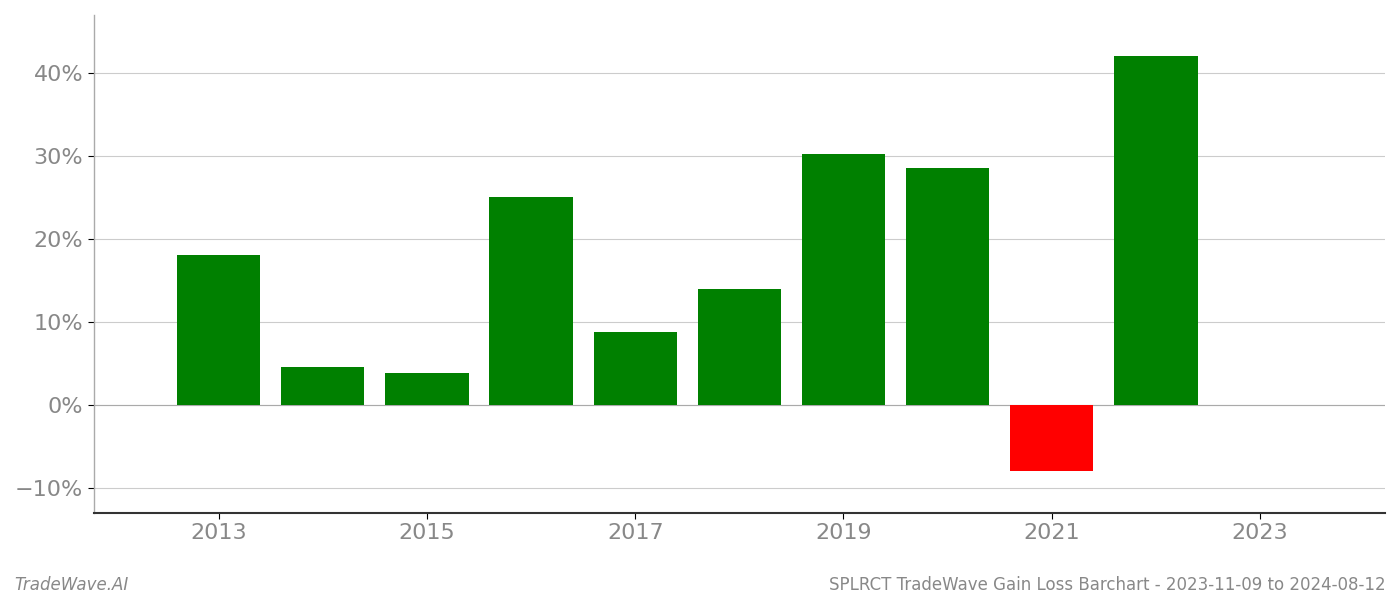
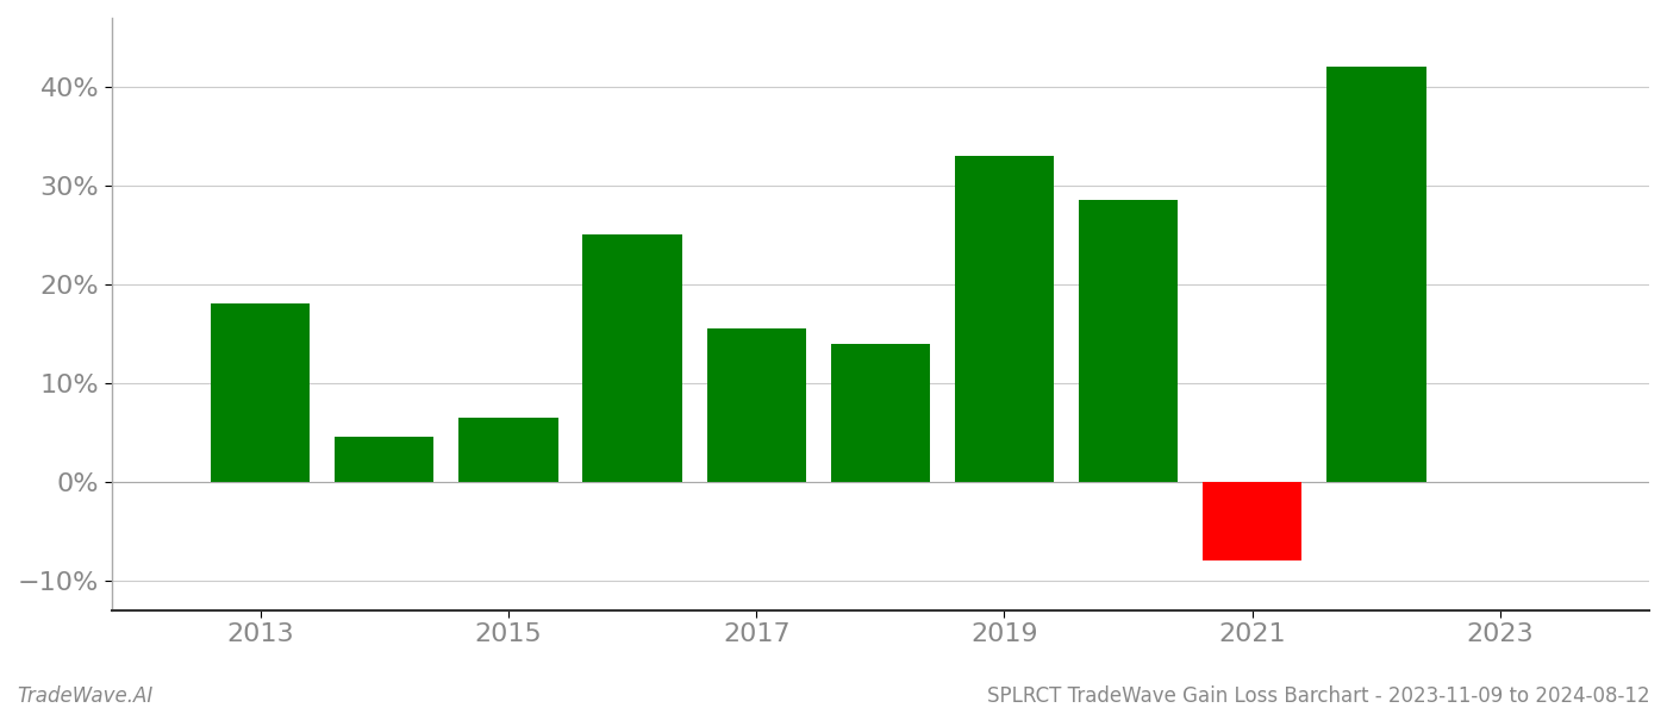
2015: 3.8% -> 6.5%
2017: 8.8% -> 15.5%
2019: 30.2% -> 33.0%
